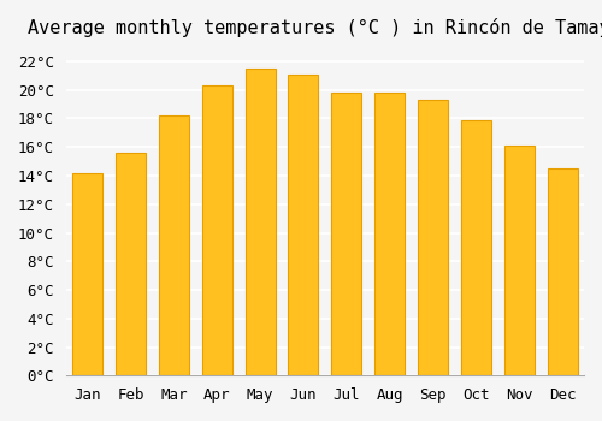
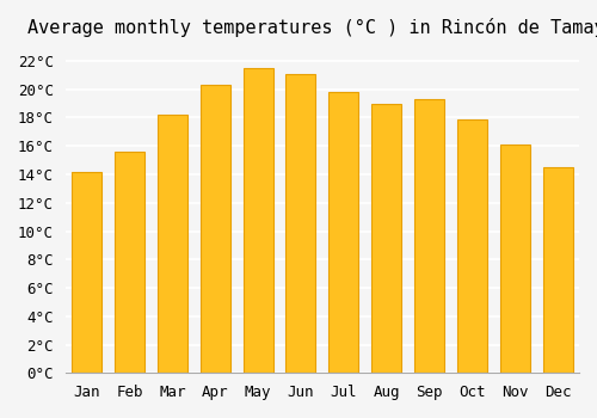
Aug: 19.8°C -> 19.0°C
